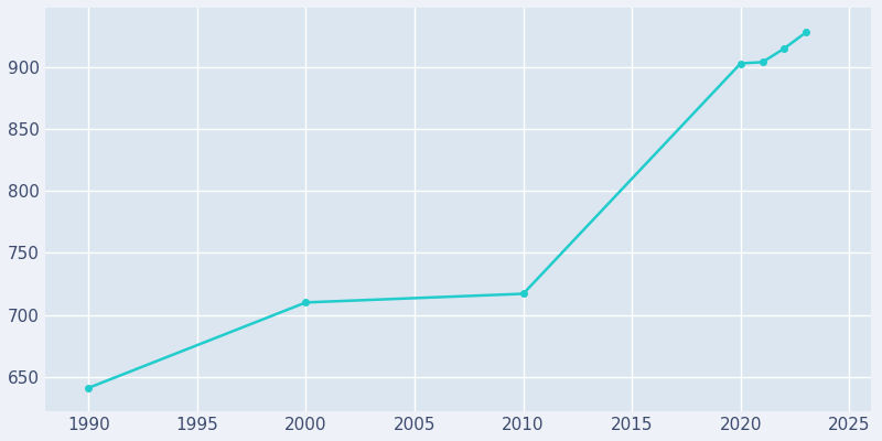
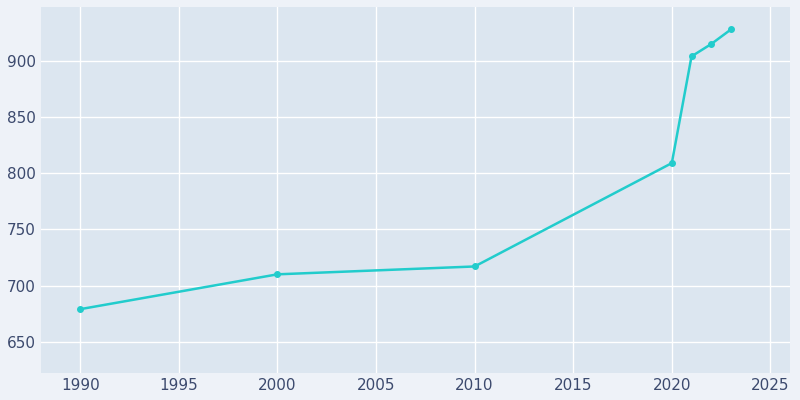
1990: 641 -> 679
2020: 903 -> 809
